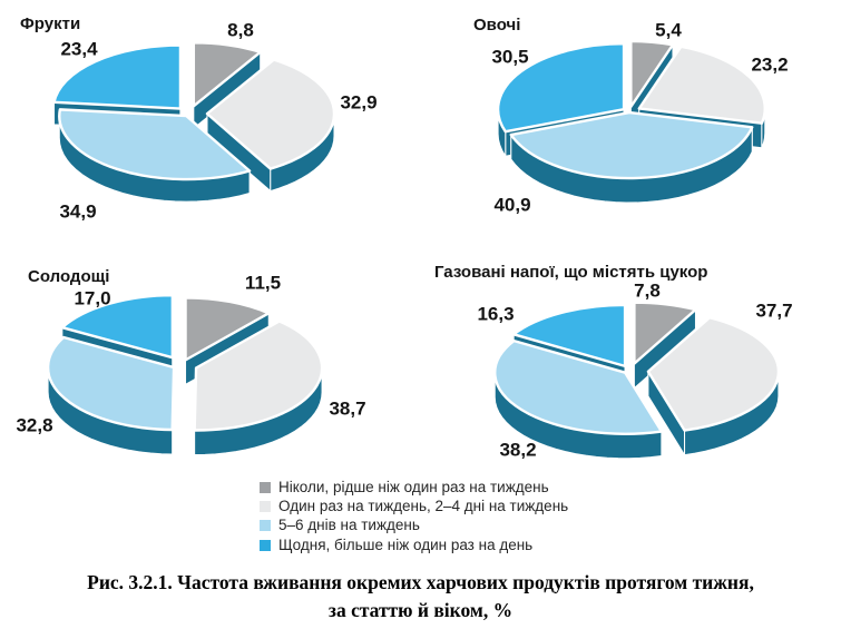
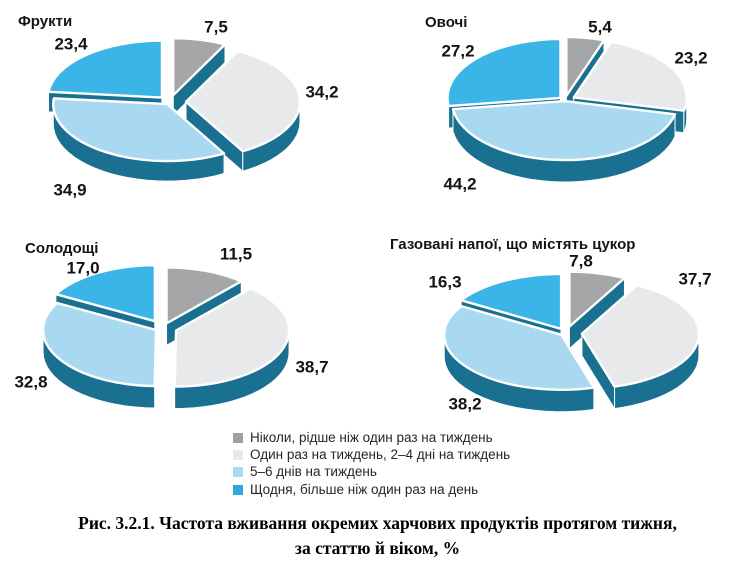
Фрукти/Ніколи, рідше ніж один раз на тиждень: 8,8 -> 7,5
Фрукти/Один раз на тиждень, 2–4 дні на тиждень: 32,9 -> 34,2
Овочі/5–6 днів на тиждень: 40,9 -> 44,2
Овочі/Щодня, більше ніж один раз на день: 30,5 -> 27,2
